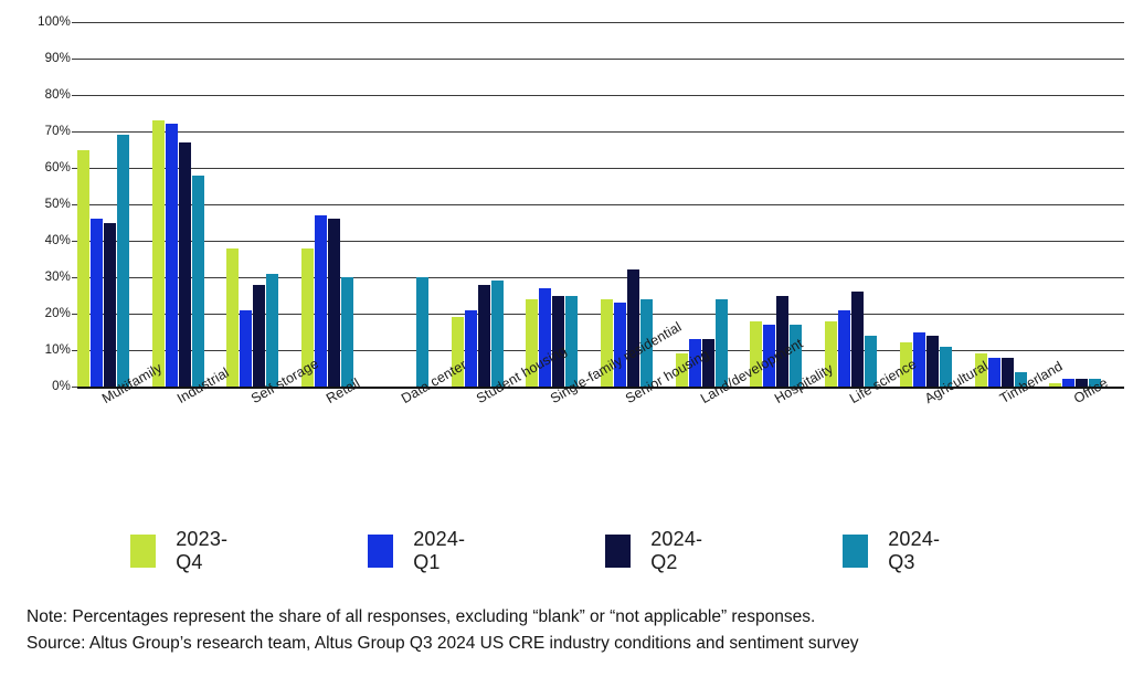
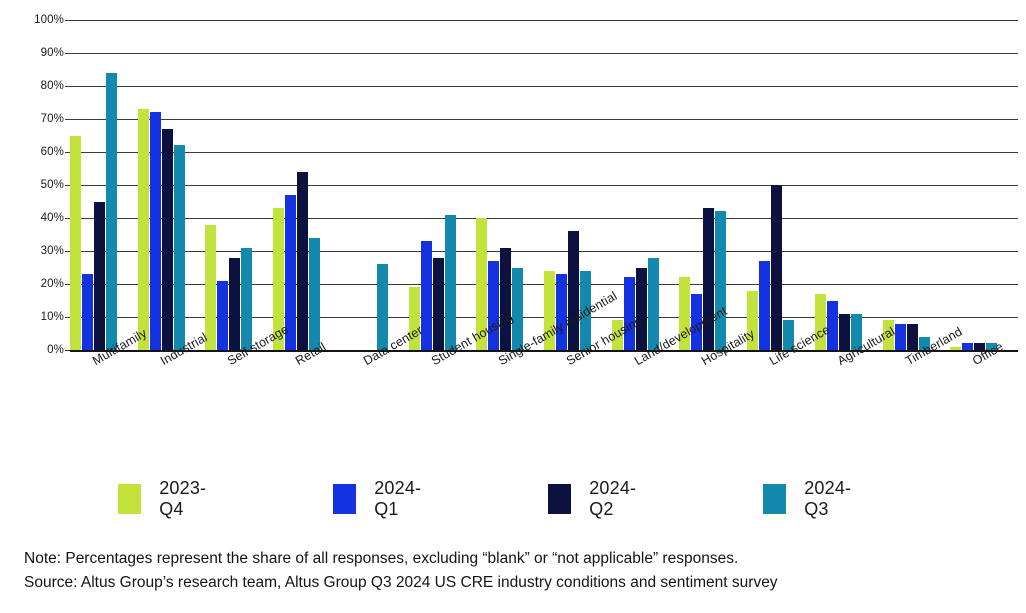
2024-Q1/Multifamily: 46% -> 23%
2024-Q3/Multifamily: 69% -> 84%
2024-Q3/Industrial: 58% -> 62%
2023-Q4/Retail: 38% -> 43%
2024-Q2/Retail: 46% -> 54%
2024-Q3/Retail: 30% -> 34%
2024-Q3/Data center: 30% -> 26%
2024-Q1/Student housing: 21% -> 33%
2024-Q3/Student housing: 29% -> 41%
2023-Q4/Single-family residential: 24% -> 40%
2024-Q2/Single-family residential: 25% -> 31%
2024-Q2/Senior housing: 32% -> 36%
2024-Q1/Land/development: 13% -> 22%
2024-Q2/Land/development: 13% -> 25%
2024-Q3/Land/development: 24% -> 28%
2023-Q4/Hospitality: 18% -> 22%
2024-Q2/Hospitality: 25% -> 43%
2024-Q3/Hospitality: 17% -> 42%
2024-Q1/Life science: 21% -> 27%
2024-Q2/Life science: 26% -> 50%
2024-Q3/Life science: 14% -> 9%
2023-Q4/Agricultural: 12% -> 17%
2024-Q2/Agricultural: 14% -> 11%
